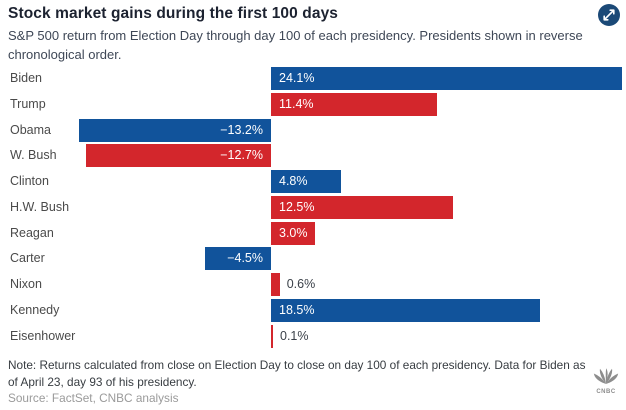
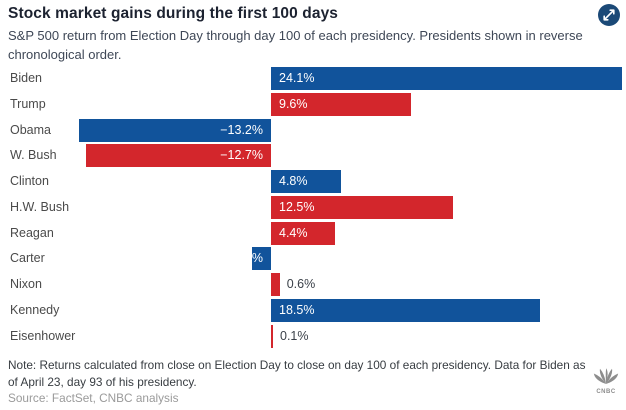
Trump: 11.4% -> 9.6%
Reagan: 3.0% -> 4.4%
Carter: −4.5% -> −1.3%
